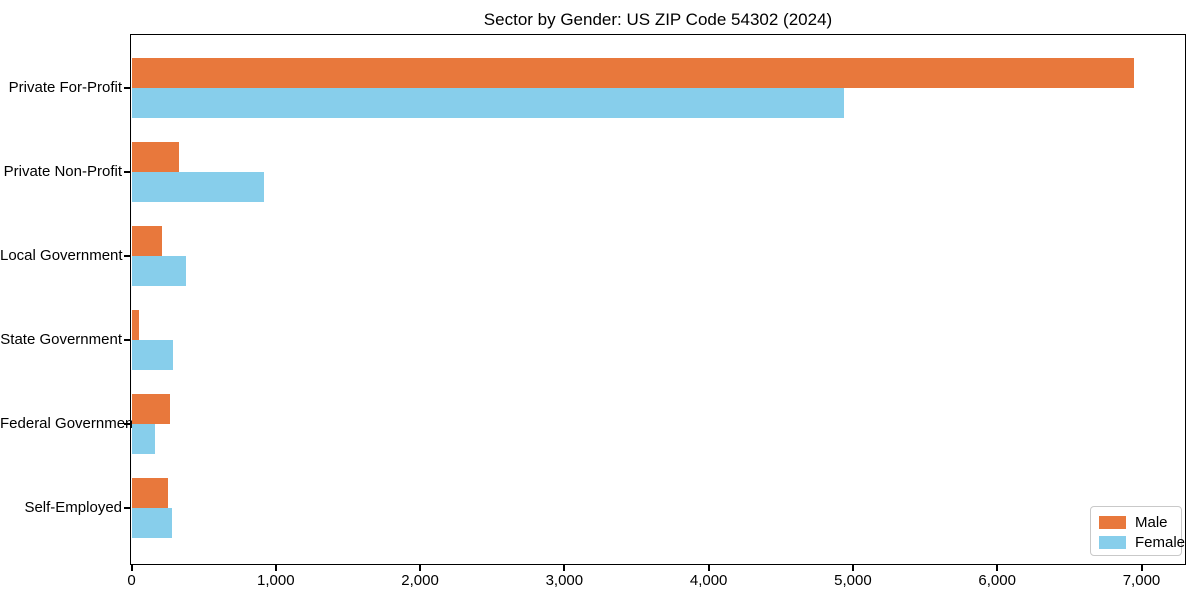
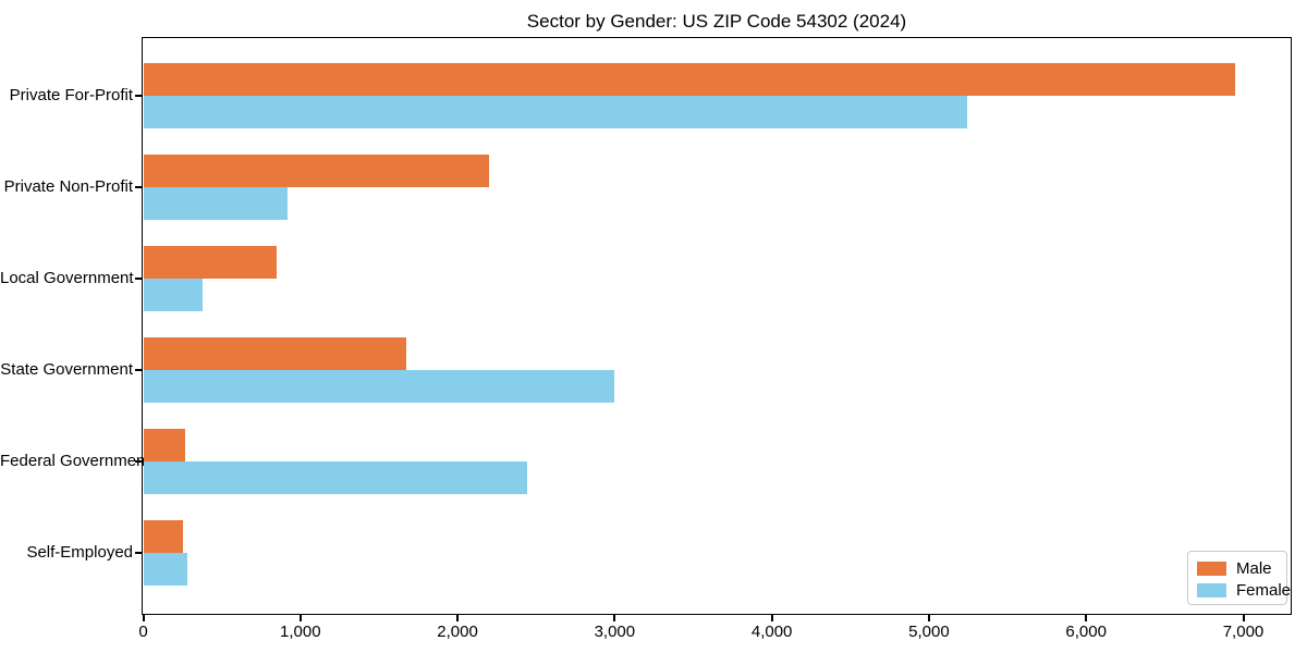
Female/Private For-Profit: 4940 -> 5240
Male/Private Non-Profit: 330 -> 2200
Male/Local Government: 210 -> 850
Male/State Government: 60 -> 1670
Female/State Government: 290 -> 3000
Female/Federal Government: 160 -> 2440
